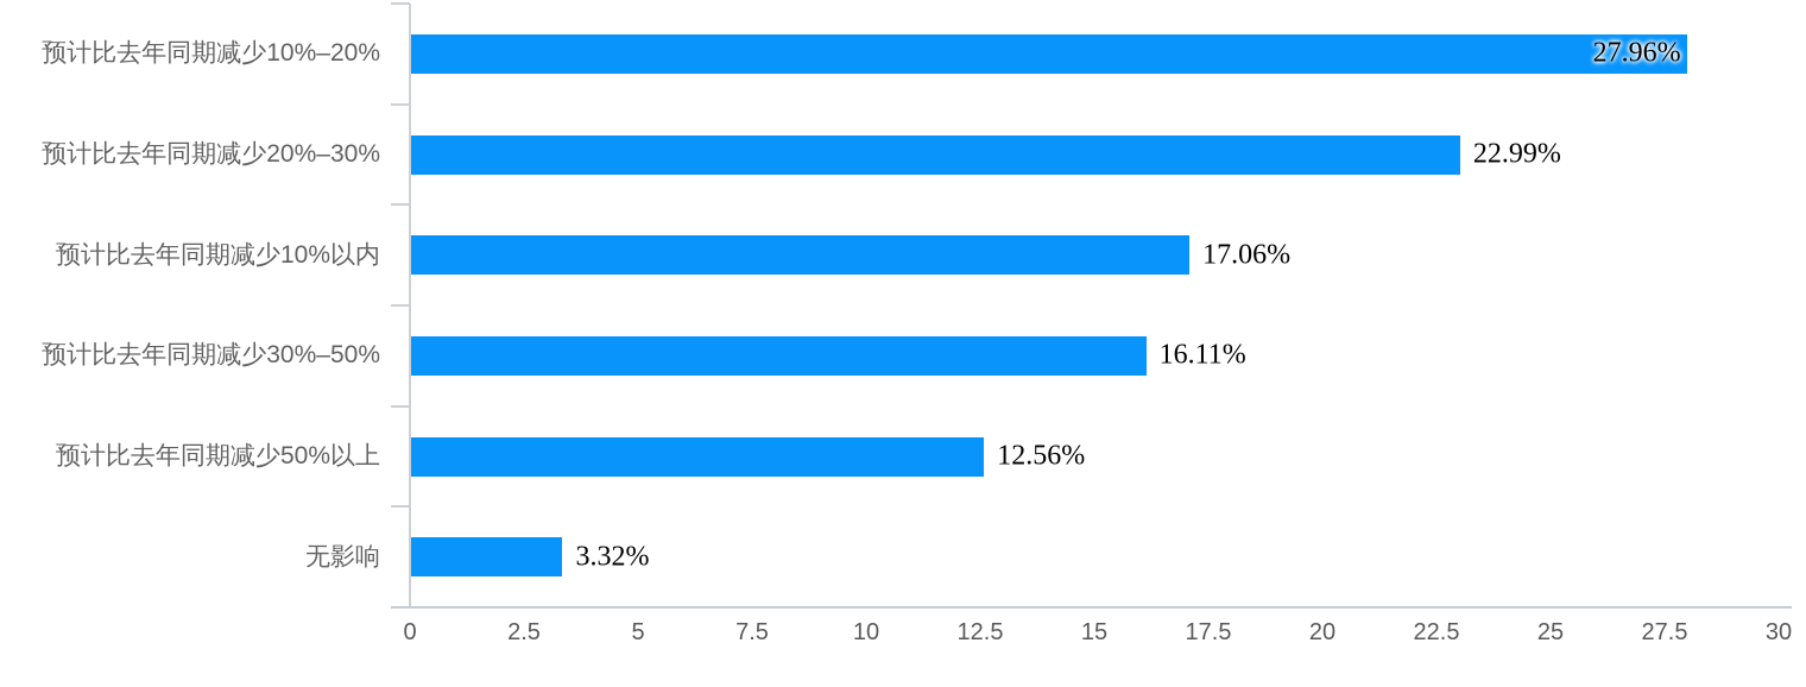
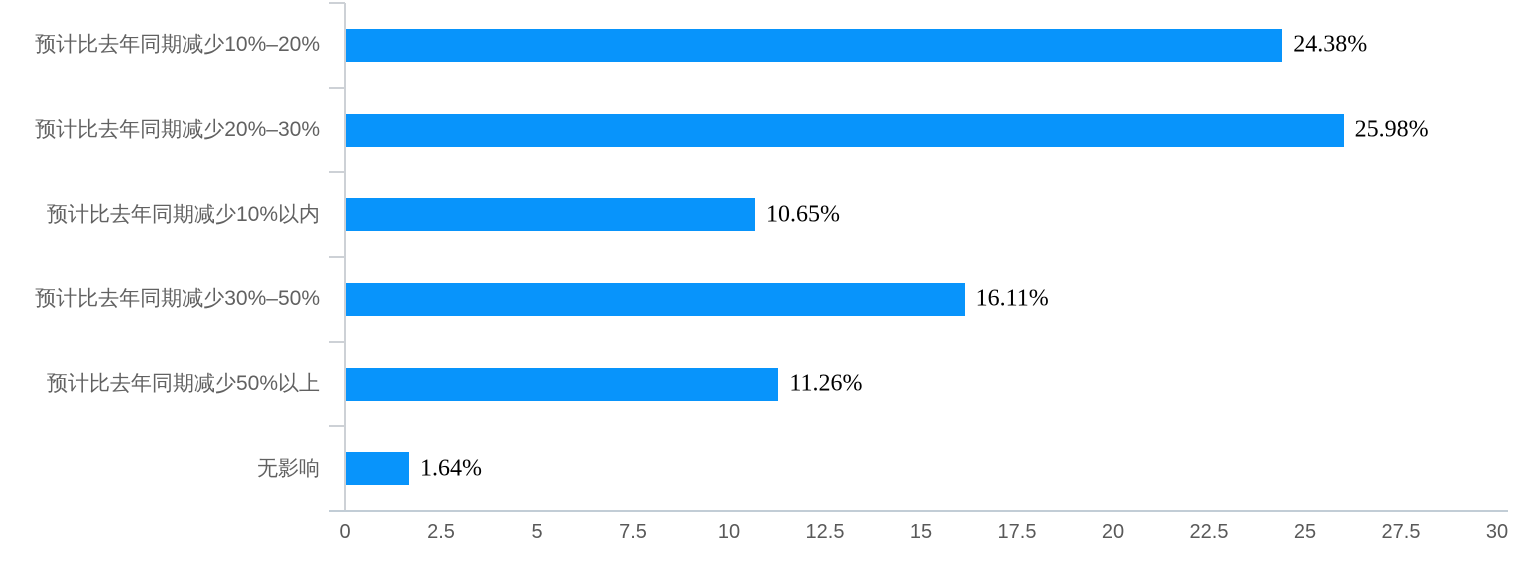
预计比去年同期减少10%–20%: 27.96% -> 24.38%
预计比去年同期减少20%–30%: 22.99% -> 25.98%
预计比去年同期减少10%以内: 17.06% -> 10.65%
预计比去年同期减少50%以上: 12.56% -> 11.26%
无影响: 3.32% -> 1.64%
